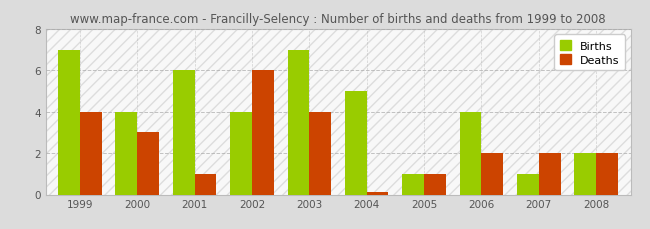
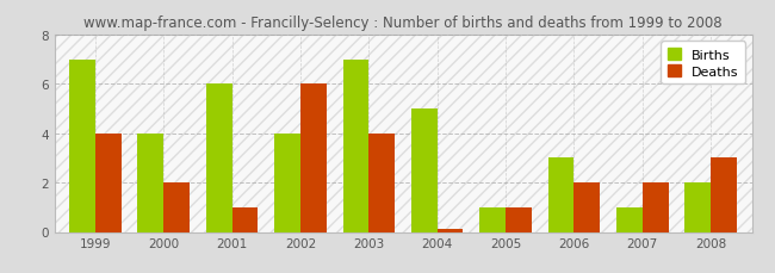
Deaths/2000: 3.0 -> 2.0
Births/2006: 4 -> 3
Deaths/2008: 2.0 -> 3.0
